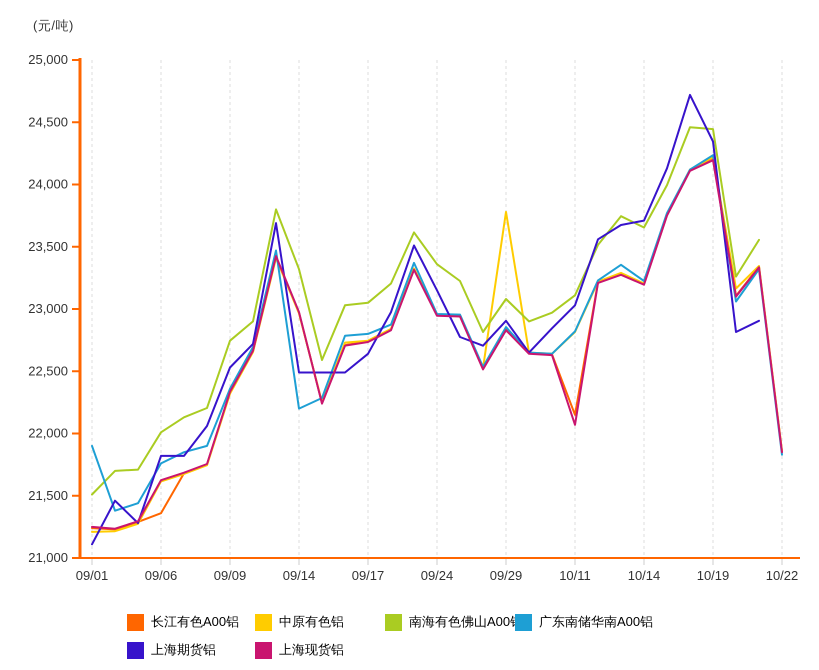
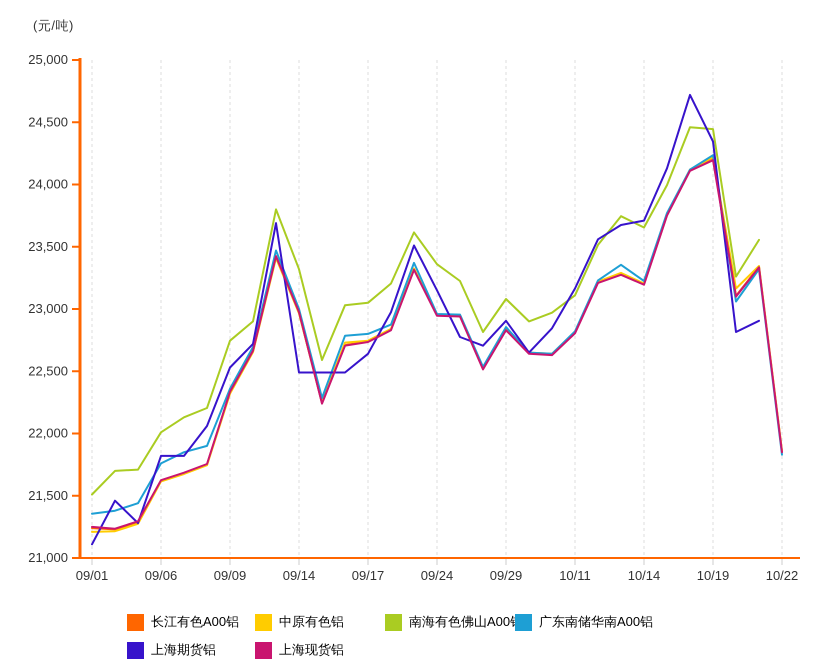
广东南储华南A00铝/09/01: 21900 -> 21360
长江有色A00铝/09/06: 21360 -> 21620
广东南储华南A00铝/09/14: 22200 -> 23000
中原有色铝/09/29: 23780 -> 22840
长江有色A00铝/10/11: 22150 -> 22810
上海期货铝/10/11: 23030 -> 23160
上海现货铝/10/11: 22070 -> 22800
